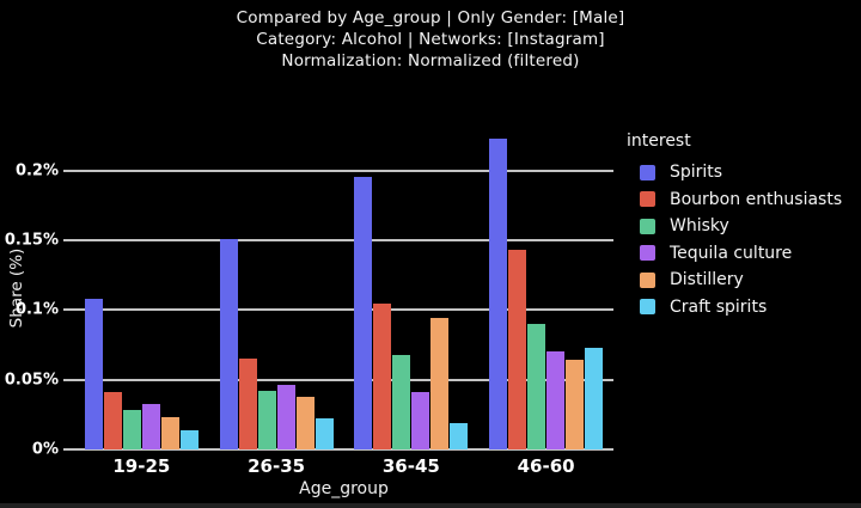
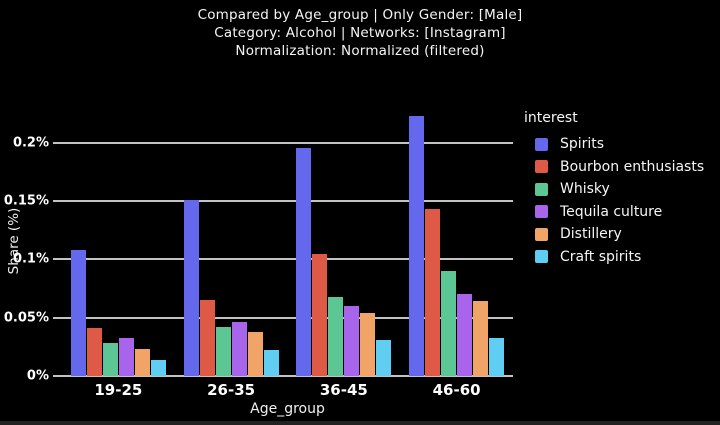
Tequila culture/36-45: 0.041% -> 0.060%
Distillery/36-45: 0.094% -> 0.054%
Craft spirits/36-45: 0.019% -> 0.031%
Craft spirits/46-60: 0.073% -> 0.033%
